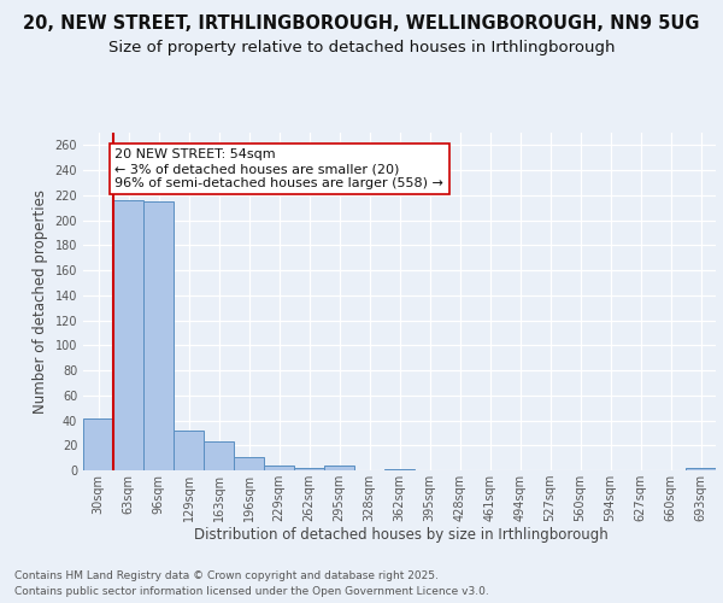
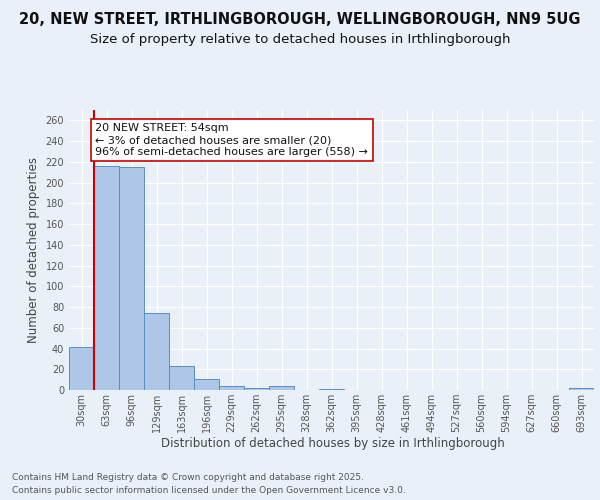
129sqm: 32 -> 74
